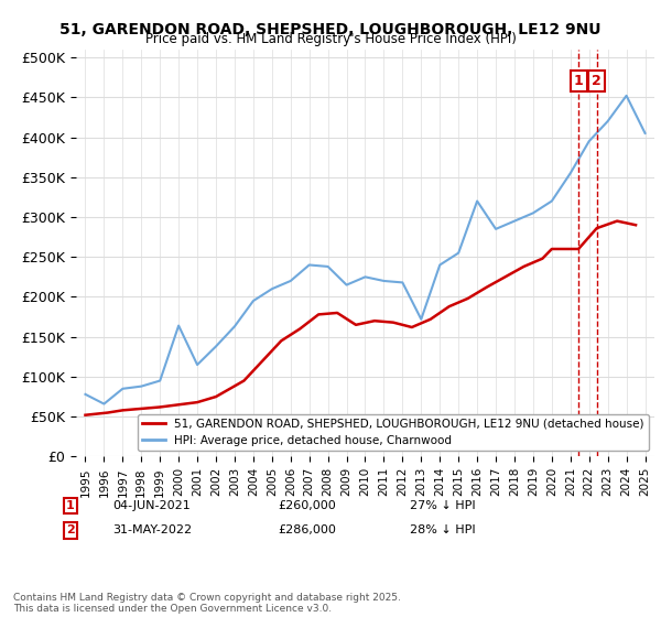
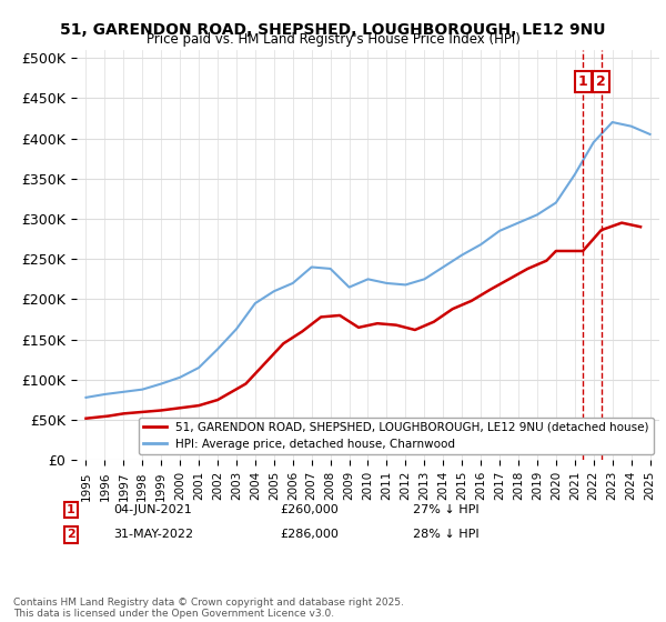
HPI: Average price, detached house, Charnwood/1996: £66K -> £82K
HPI: Average price, detached house, Charnwood/2000: £164K -> £103K
HPI: Average price, detached house, Charnwood/2013: £172K -> £225K
HPI: Average price, detached house, Charnwood/2016: £320K -> £268K
HPI: Average price, detached house, Charnwood/2024: £452K -> £415K
